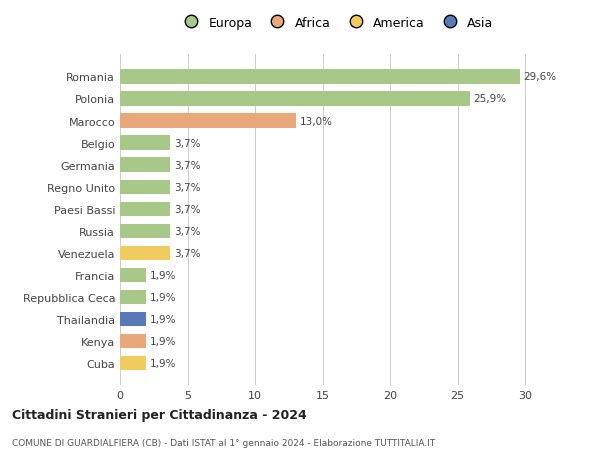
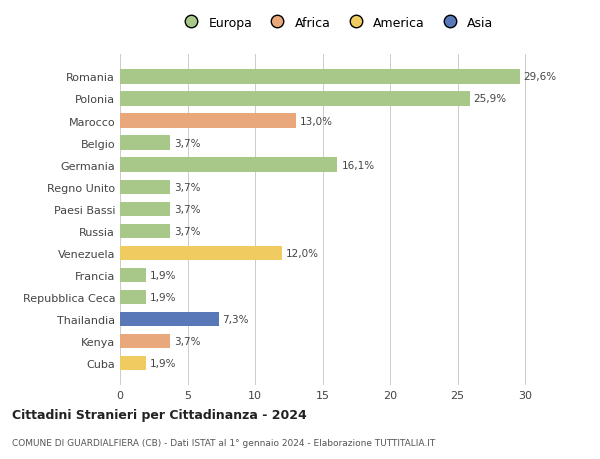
Germania: 3,7% -> 16,1%
Venezuela: 3,7% -> 12,0%
Thailandia: 1,9% -> 7,3%
Kenya: 1,9% -> 3,7%
